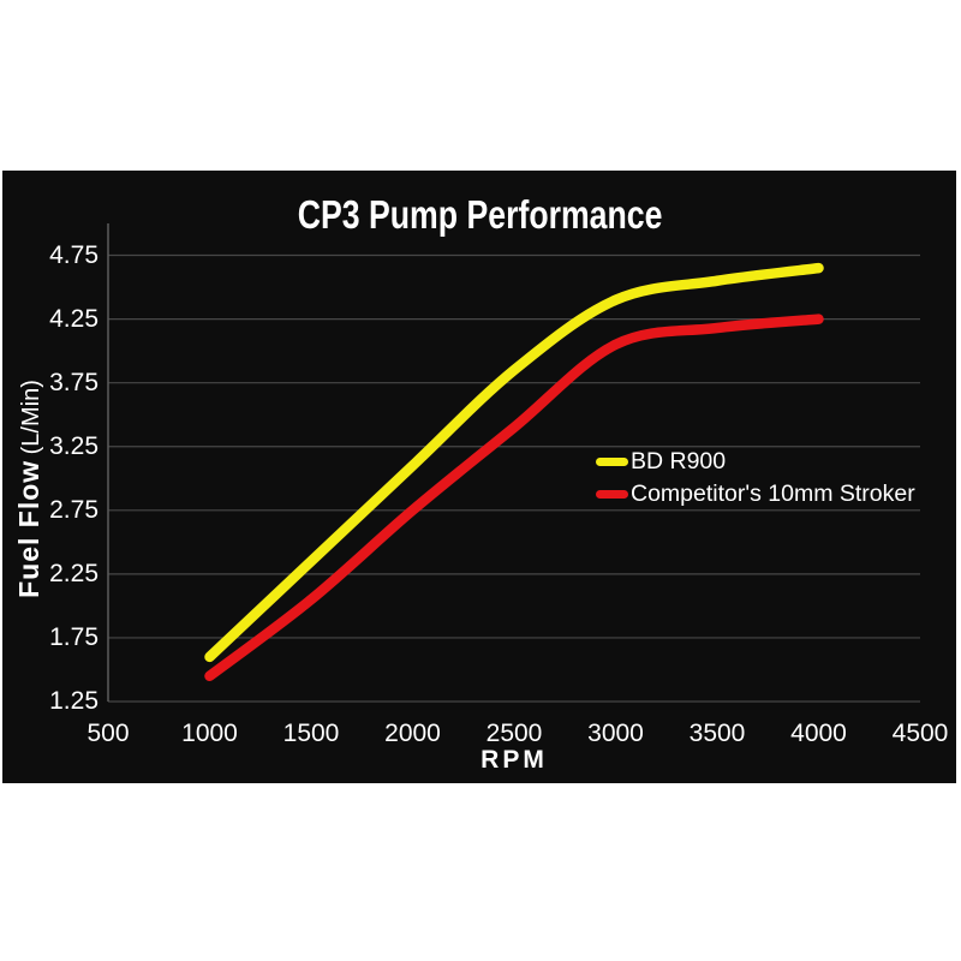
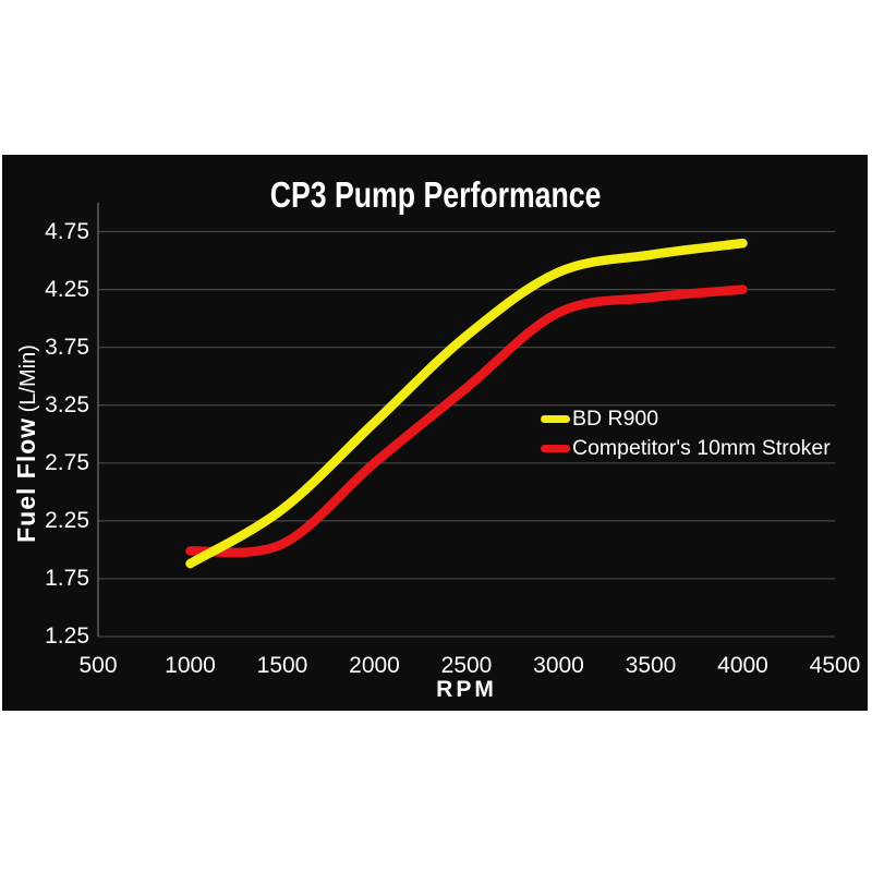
BD R900/1000: 1.60 -> 1.88
Competitor's 10mm Stroker/1000: 1.45 -> 1.99
